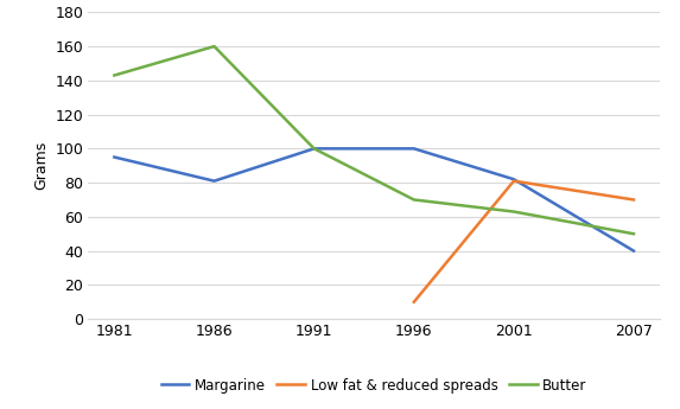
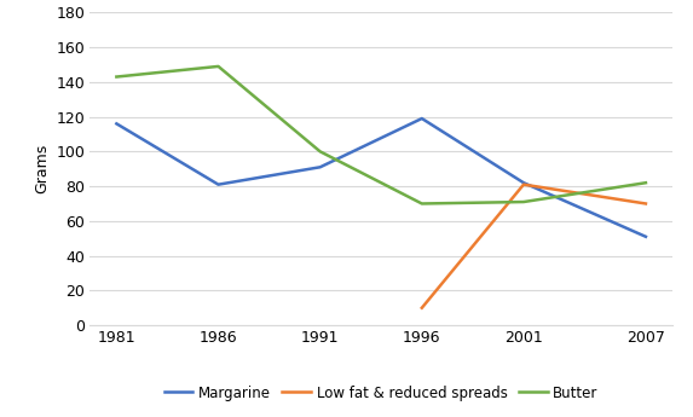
Margarine/1981: 95 -> 116
Butter/1986: 160 -> 149
Margarine/1991: 100 -> 91
Margarine/1996: 100 -> 119
Butter/2001: 63 -> 71
Margarine/2007: 40 -> 51
Butter/2007: 50 -> 82
